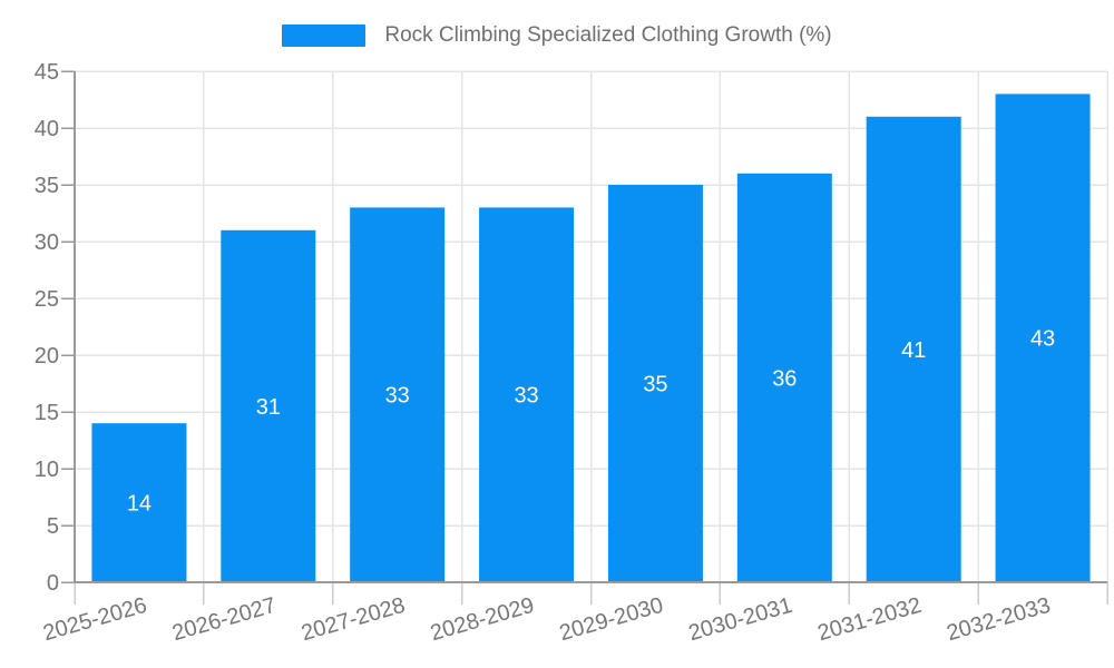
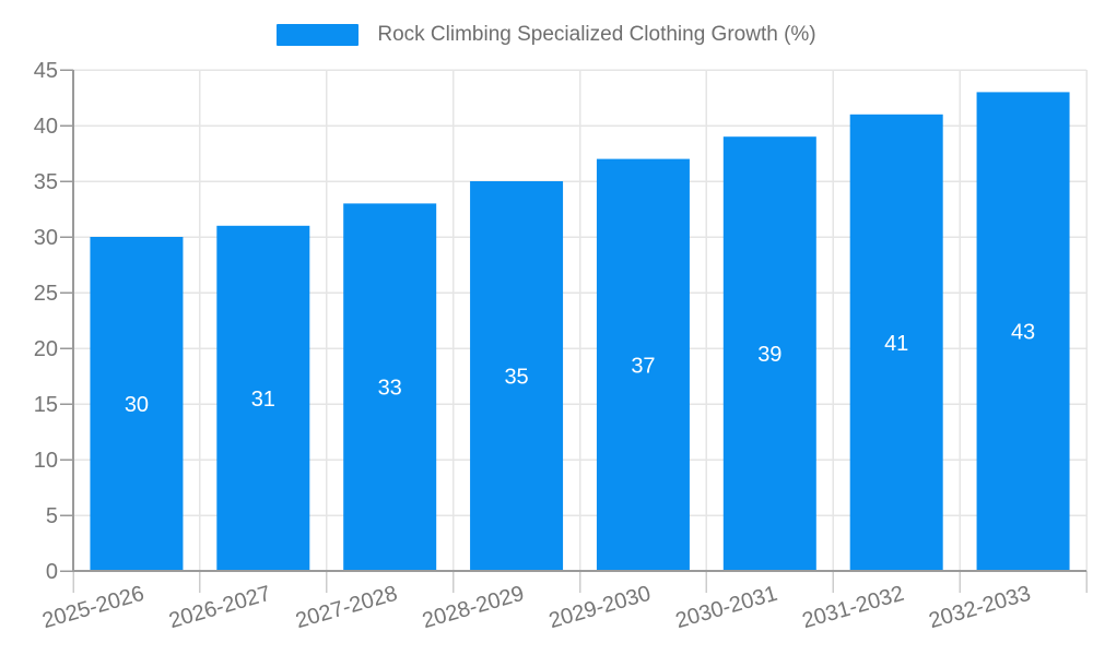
2025-2026: 14 -> 30
2028-2029: 33 -> 35
2029-2030: 35 -> 37
2030-2031: 36 -> 39
